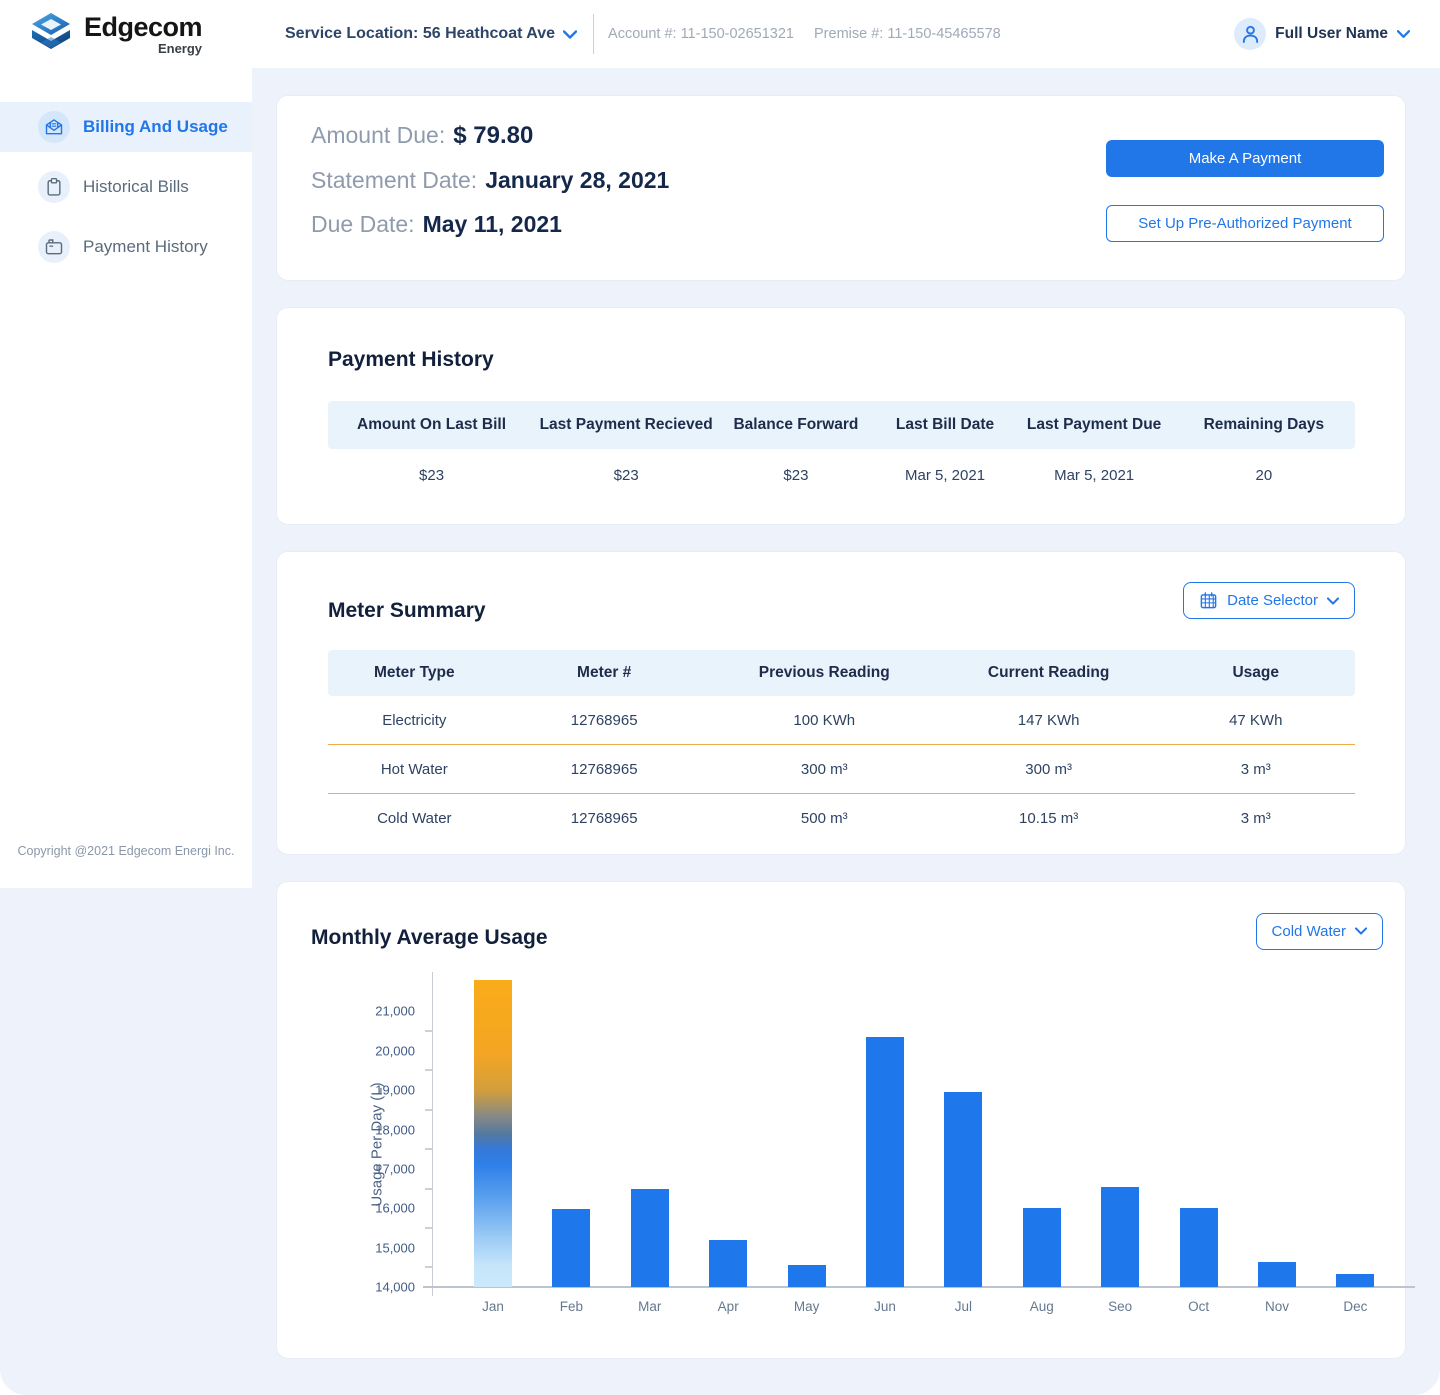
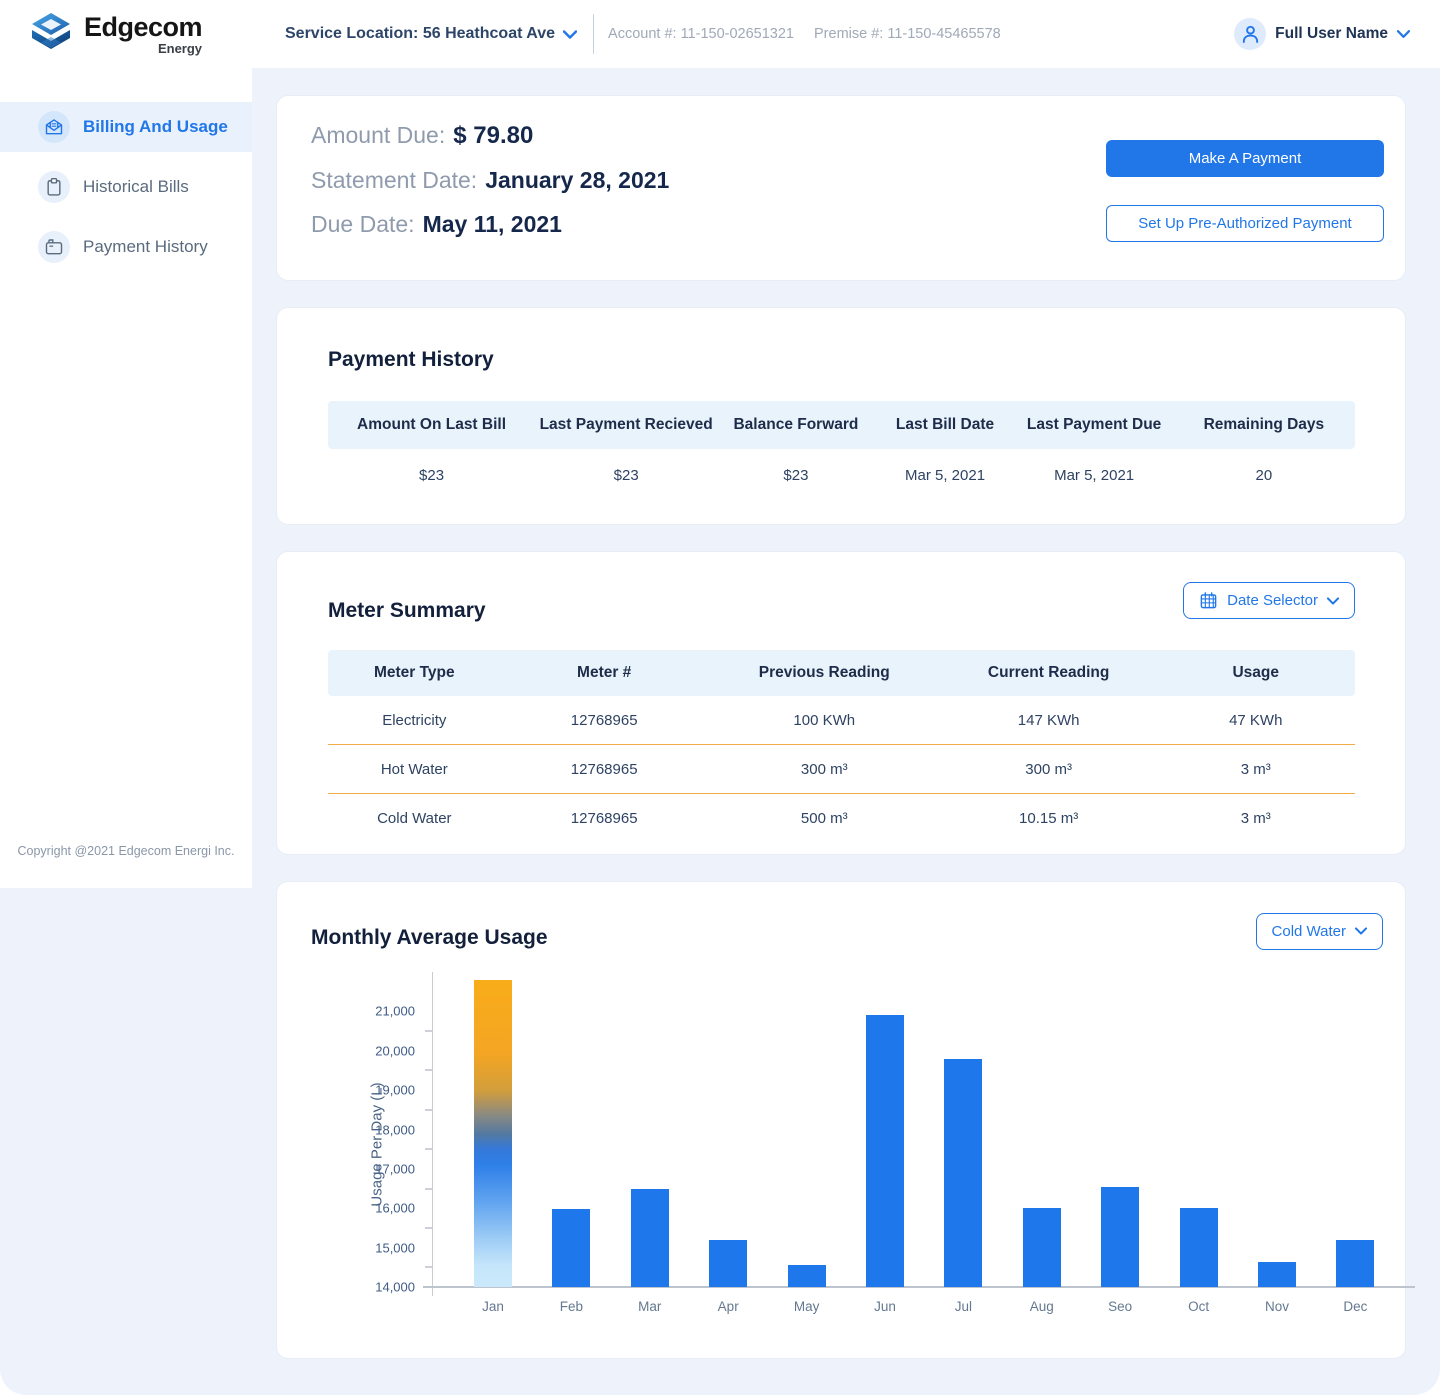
Jun: 20400 -> 20900
Jul: 19000 -> 19800
Dec: 14300 -> 15200
